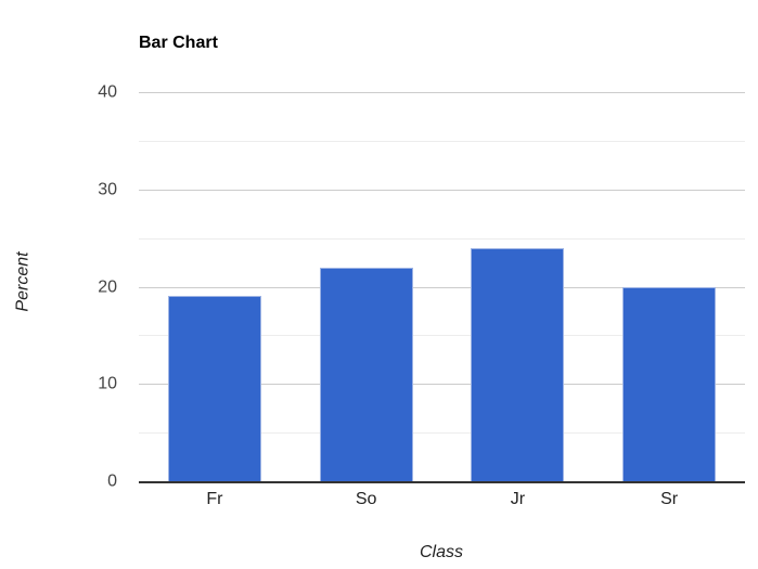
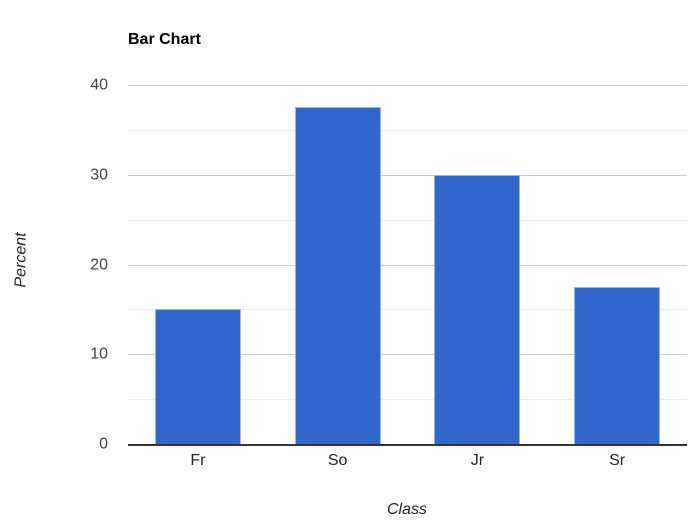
Fr: 19 -> 15
So: 22 -> 38
Jr: 24 -> 30
Sr: 20 -> 18
